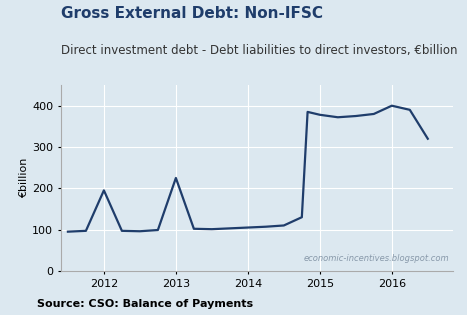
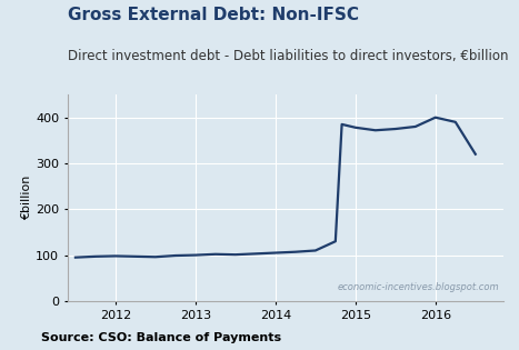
2012: 195 -> 98
2013: 225 -> 100
